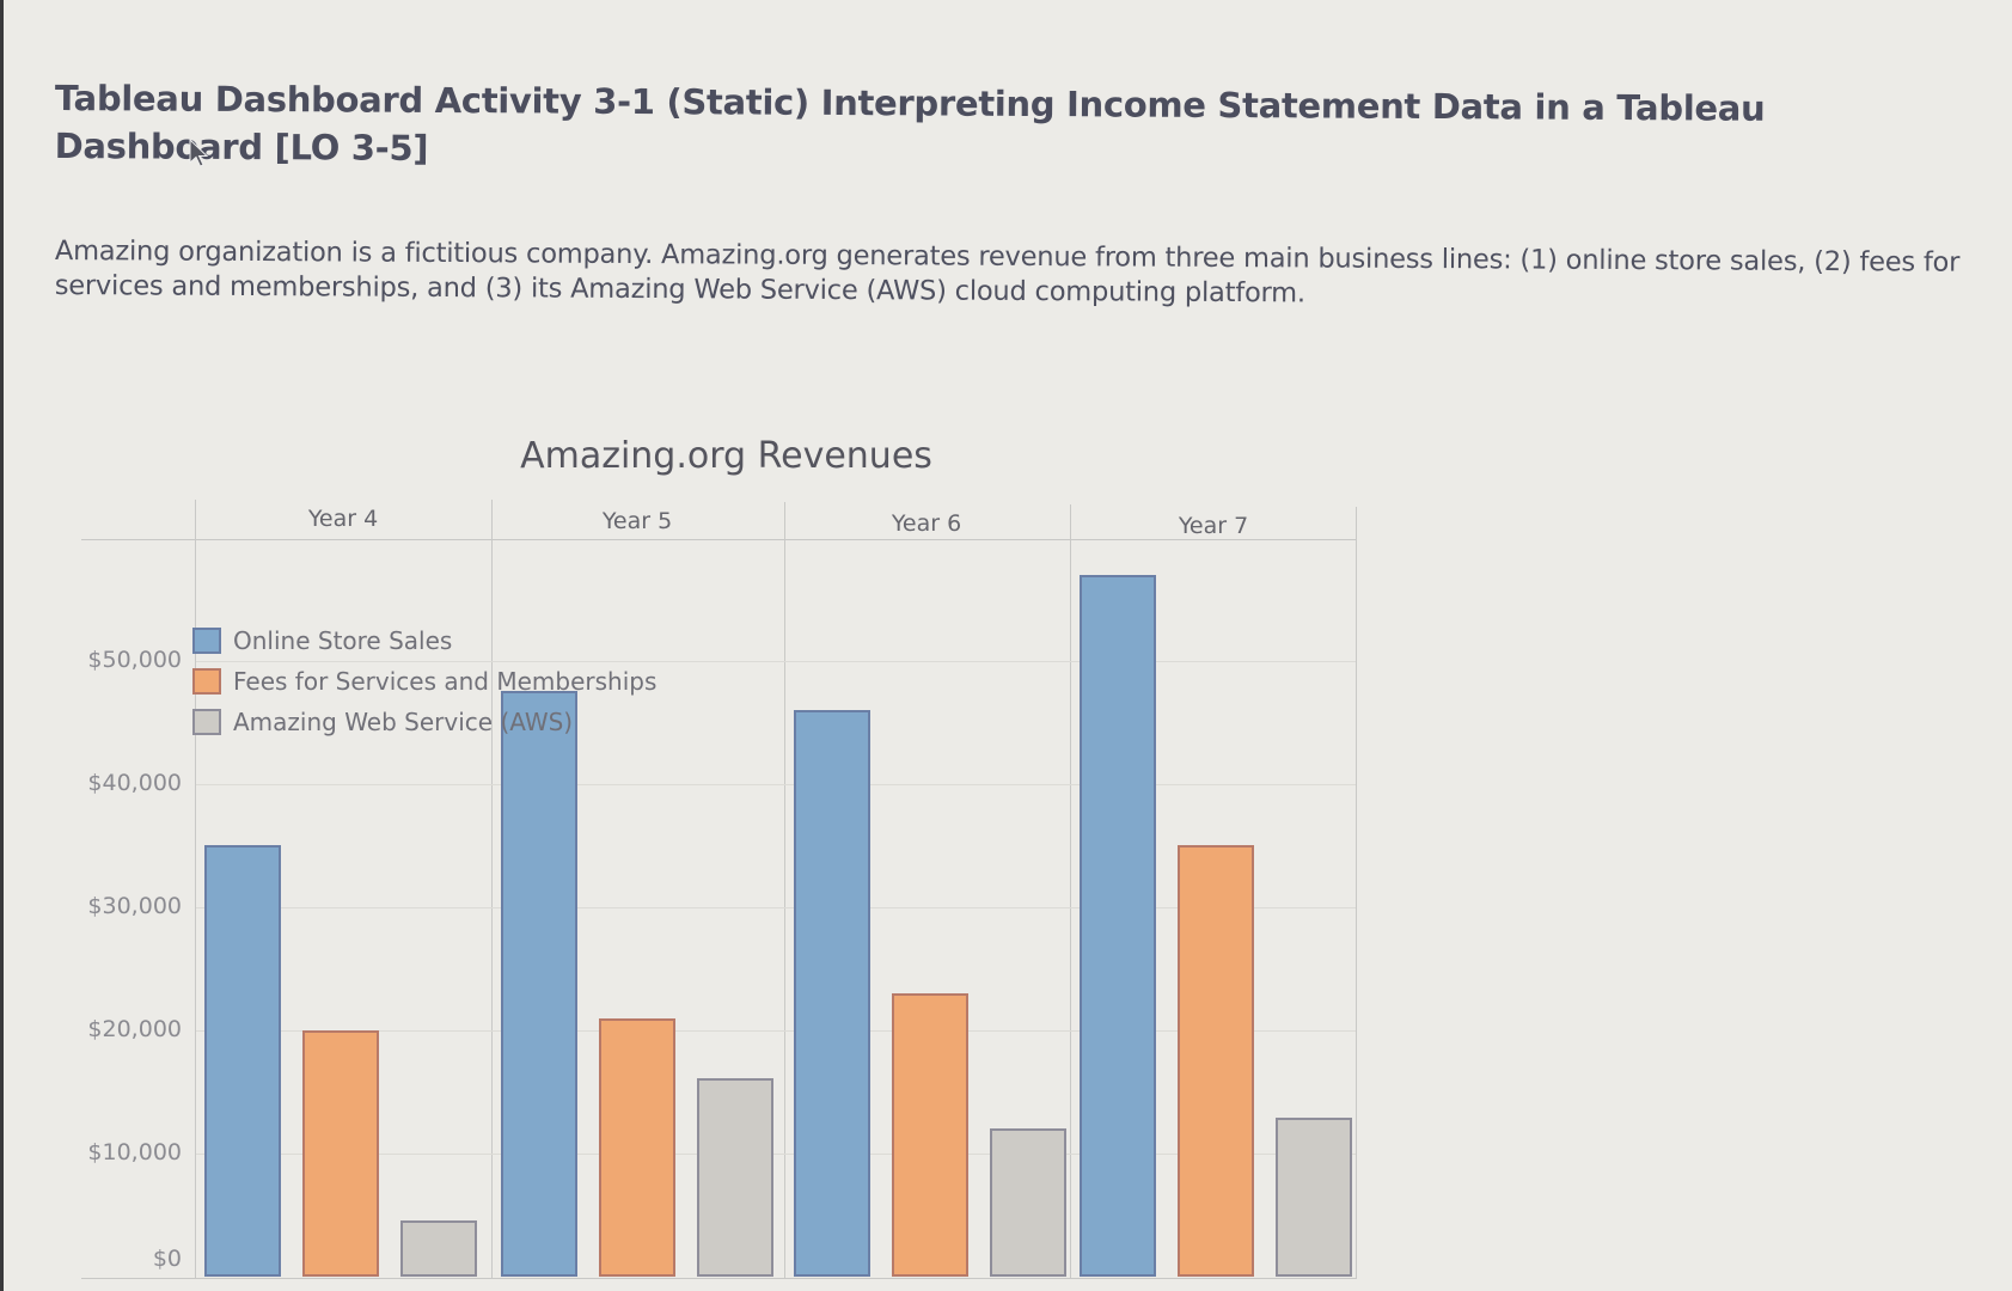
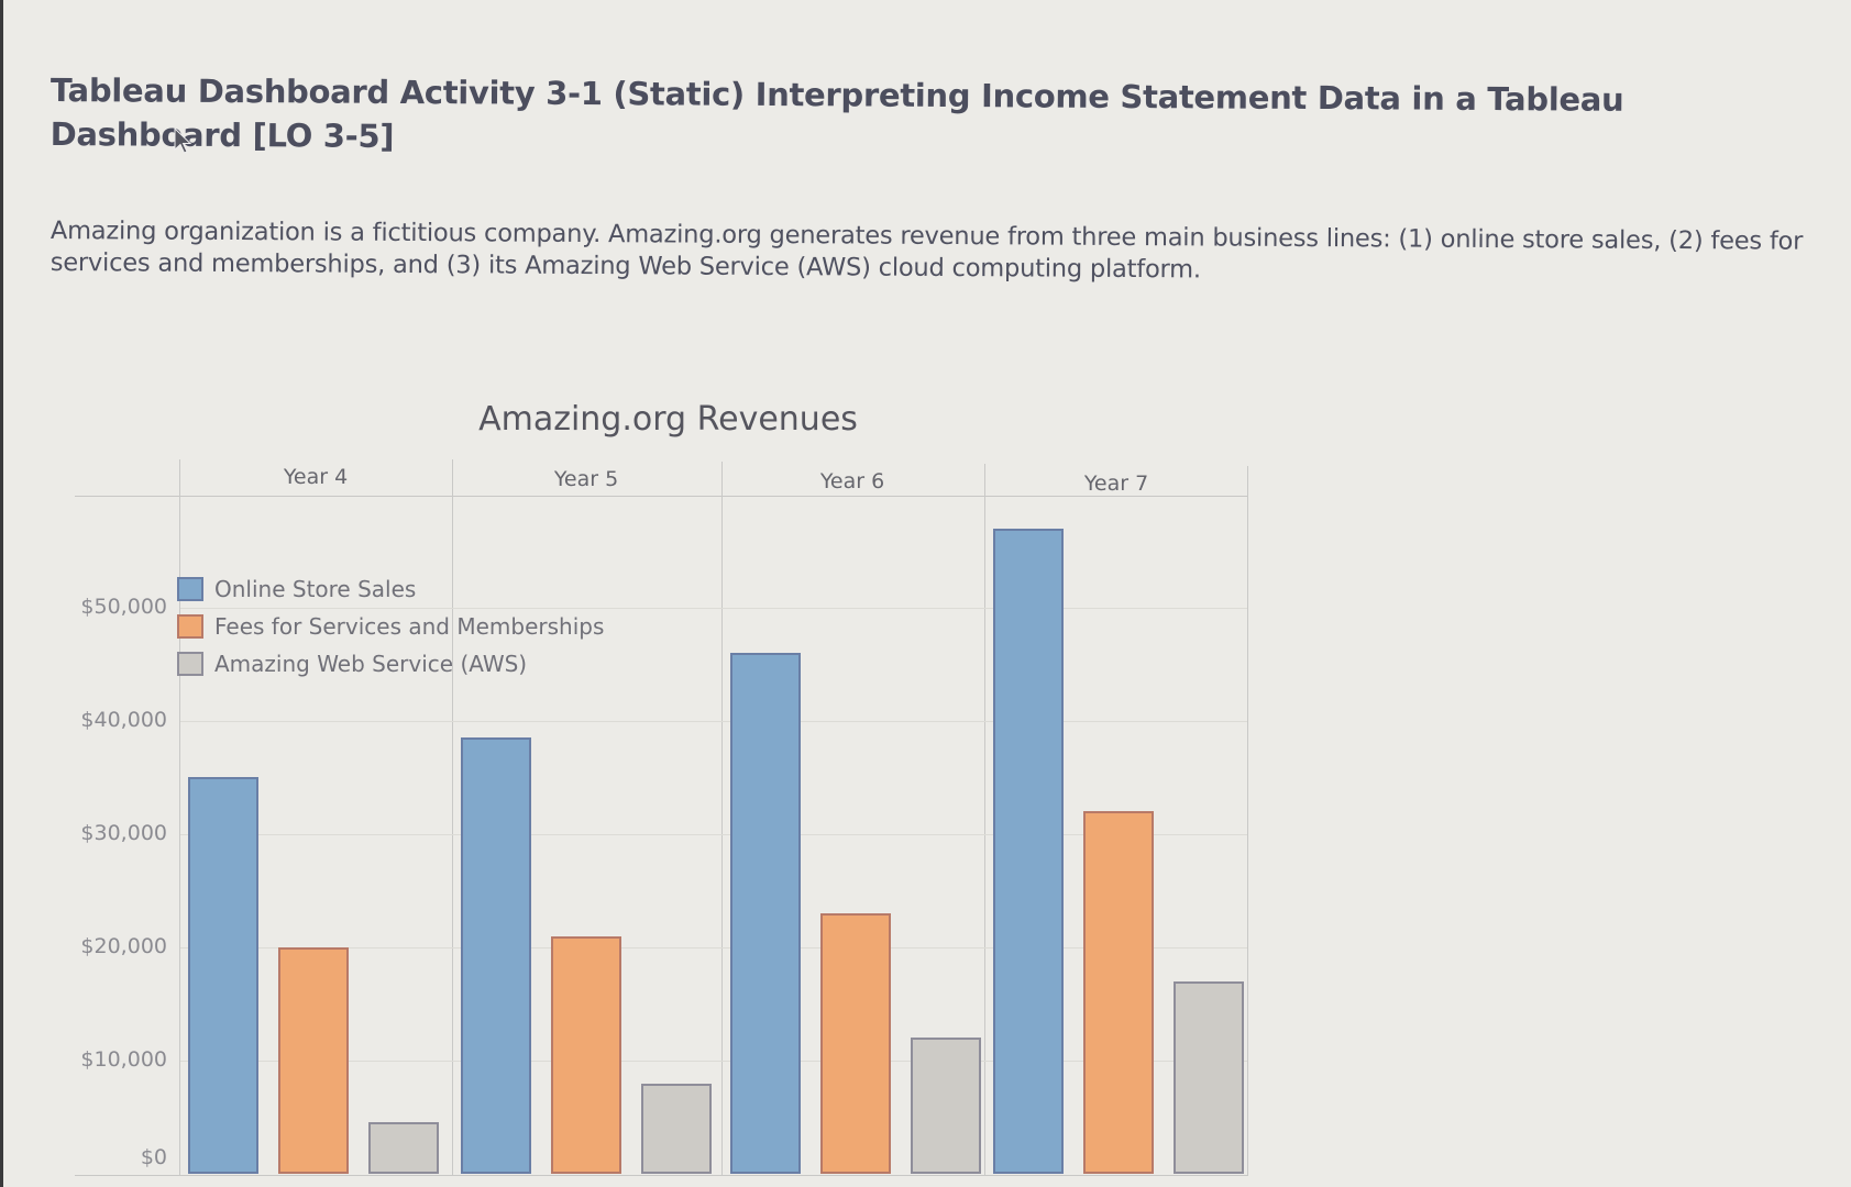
Online Store Sales/Year 5: $47600 -> $38500
Amazing Web Service (AWS)/Year 5: $16100 -> $8000
Fees for Services and Memberships/Year 7: $35000 -> $32000
Amazing Web Service (AWS)/Year 7: $12900 -> $17000
